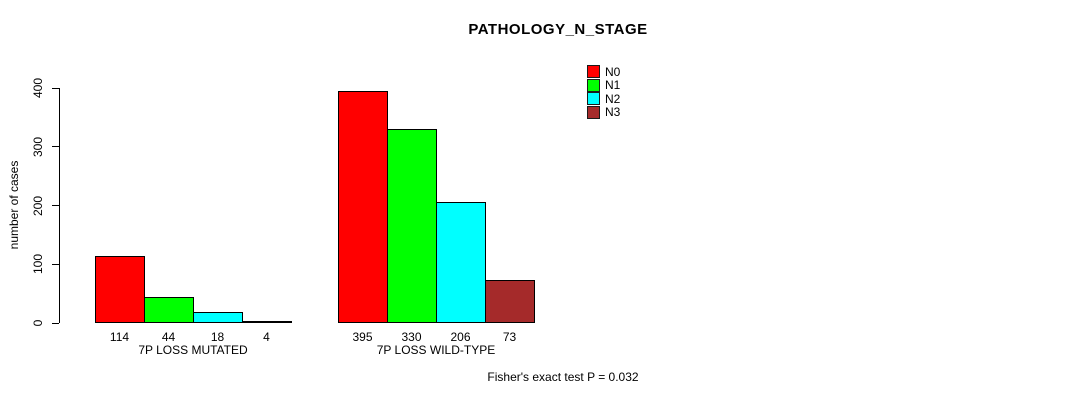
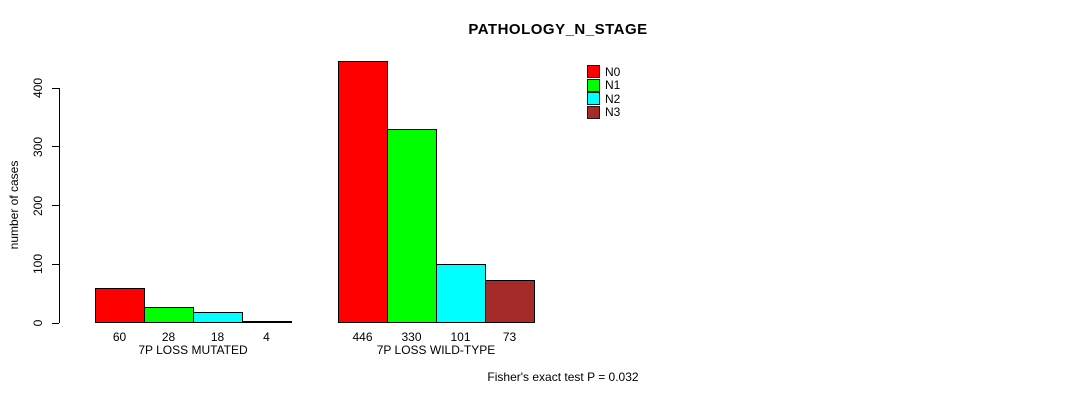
N0/7P LOSS MUTATED: 114 -> 60
N1/7P LOSS MUTATED: 44 -> 28
N0/7P LOSS WILD-TYPE: 395 -> 446
N2/7P LOSS WILD-TYPE: 206 -> 101
